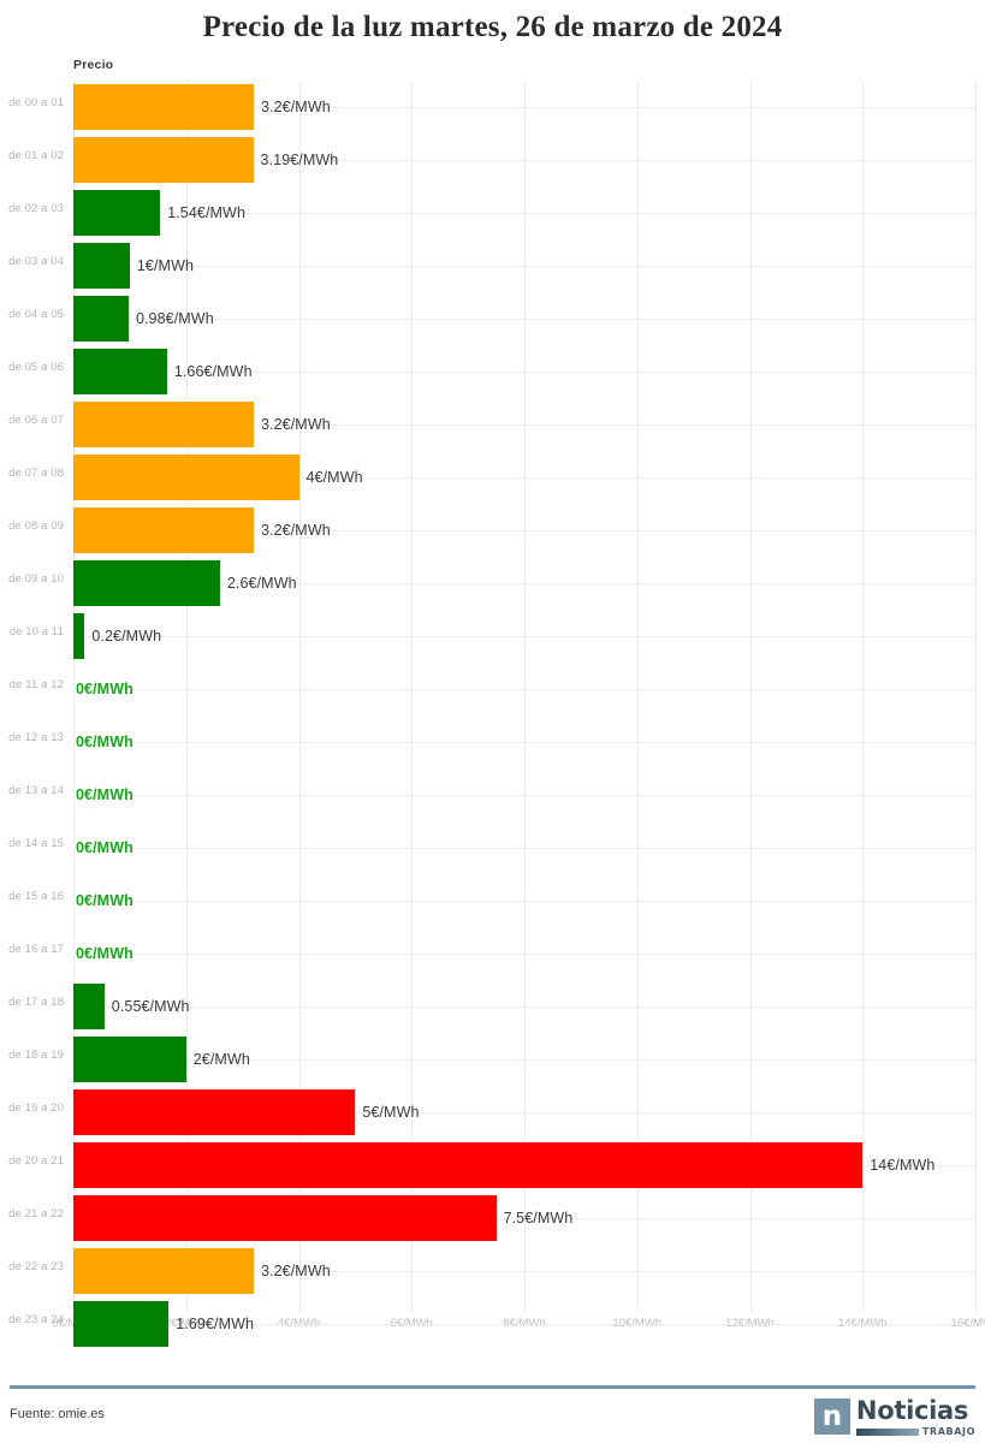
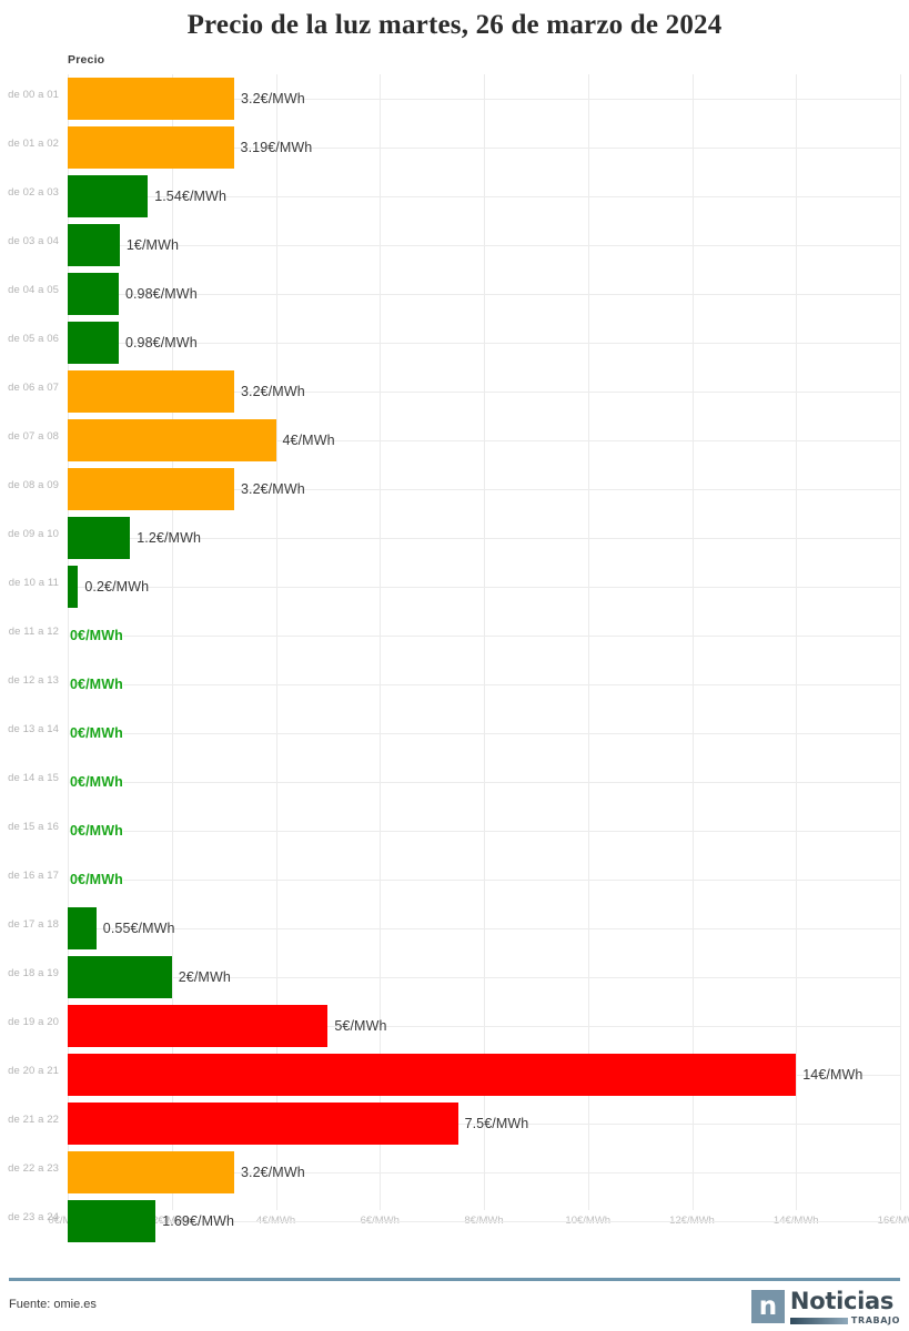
de 05 a 06: 1.66 -> 0.98
de 09 a 10: 2.6 -> 1.2
